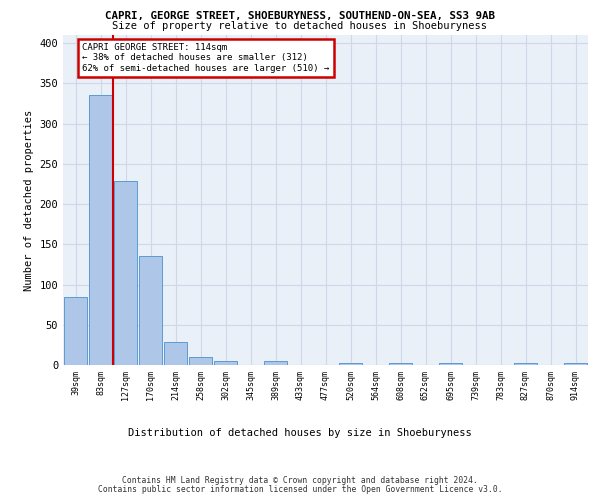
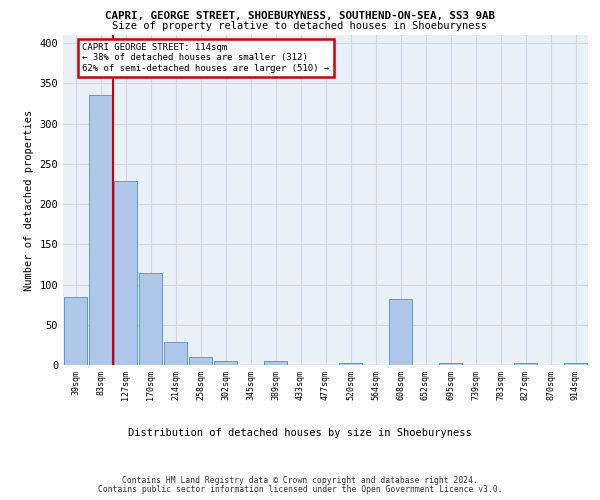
170sqm: 136 -> 114
608sqm: 3 -> 82
